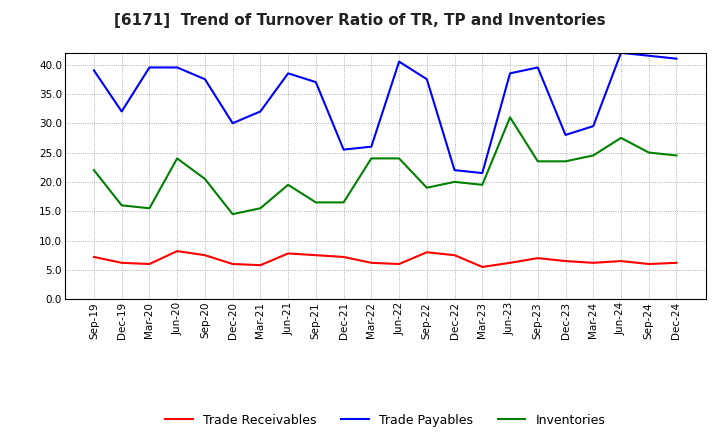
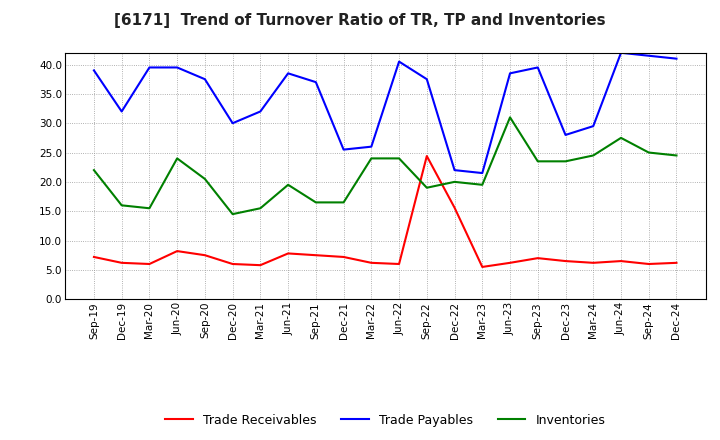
Trade Receivables/Sep-22: 8.0 -> 24.4
Trade Receivables/Dec-22: 7.5 -> 15.6
